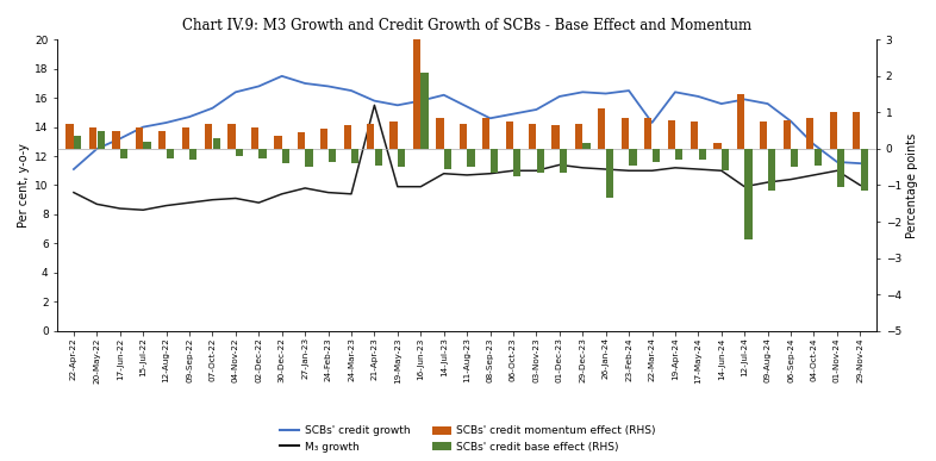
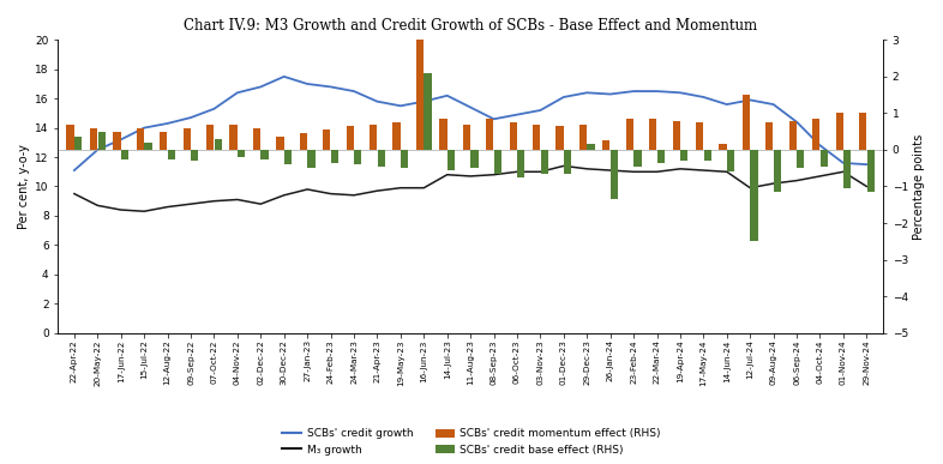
M₃ growth/21-Apr-23: 15.5 -> 9.7
SCBs' credit momentum effect (RHS)/26-Jan-24: 1.10 -> 0.25
SCBs' credit growth/22-Mar-24: 14.3 -> 16.5
